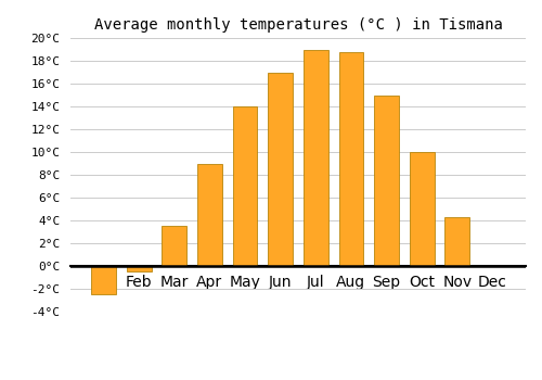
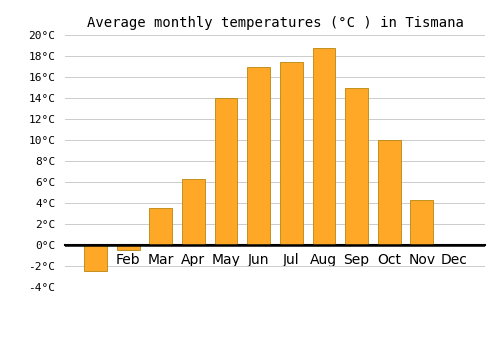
Apr: 9.0°C -> 6.3°C
Jul: 19.0°C -> 17.4°C
